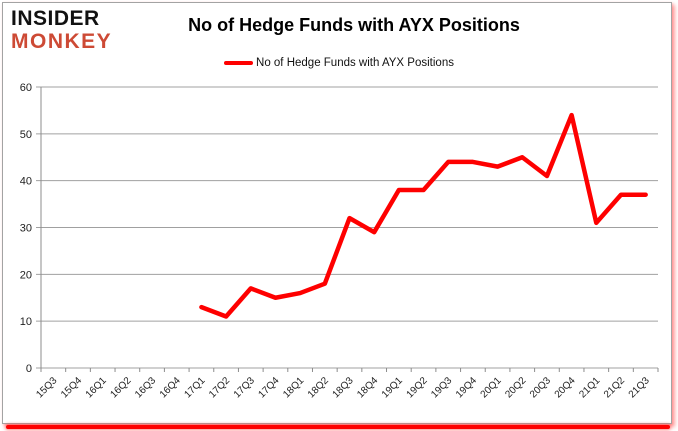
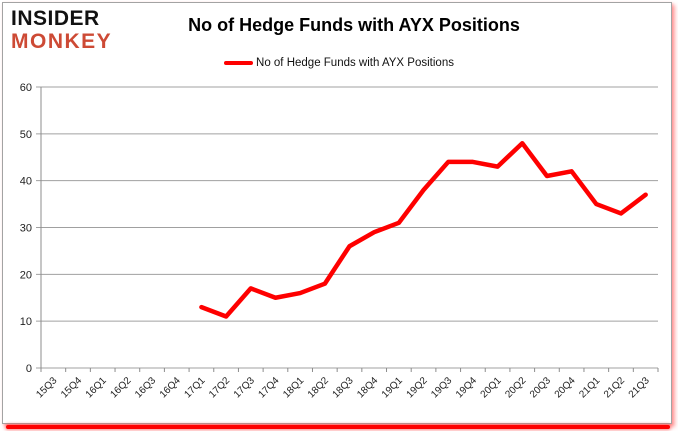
18Q3: 32 -> 26
19Q1: 38 -> 31
20Q2: 45 -> 48
20Q4: 54 -> 42
21Q1: 31 -> 35
21Q2: 37 -> 33
